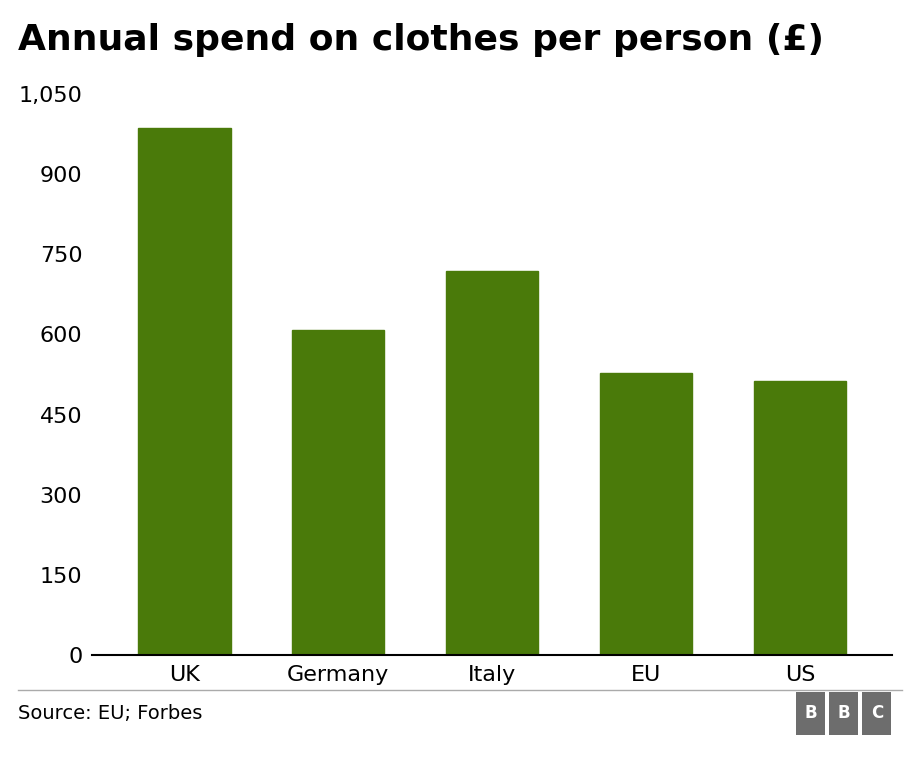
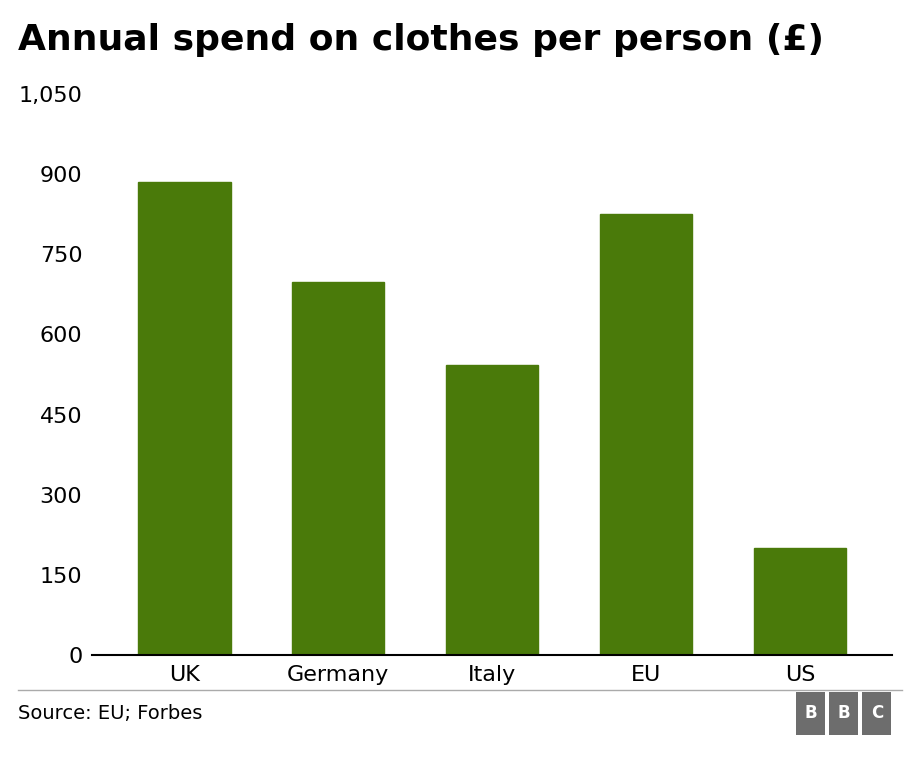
UK: 985 -> 884
Germany: 608 -> 698
Italy: 718 -> 542
EU: 528 -> 824
US: 513 -> 200
